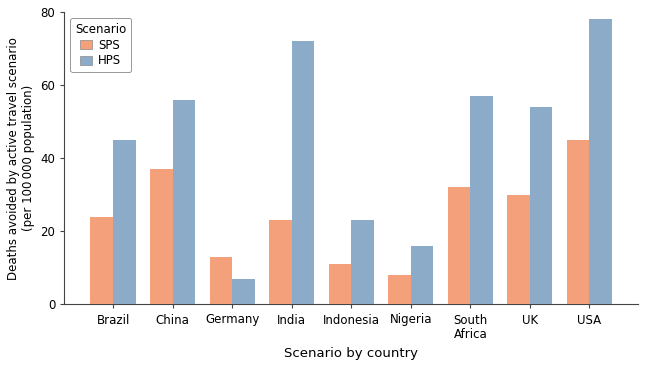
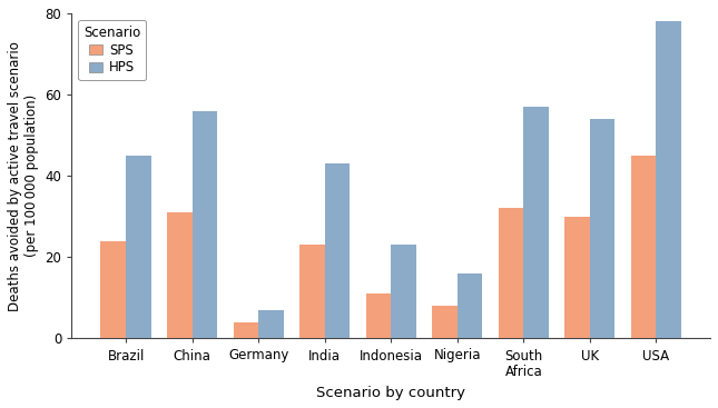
SPS/China: 37 -> 31
SPS/Germany: 13 -> 4
HPS/India: 72 -> 43
